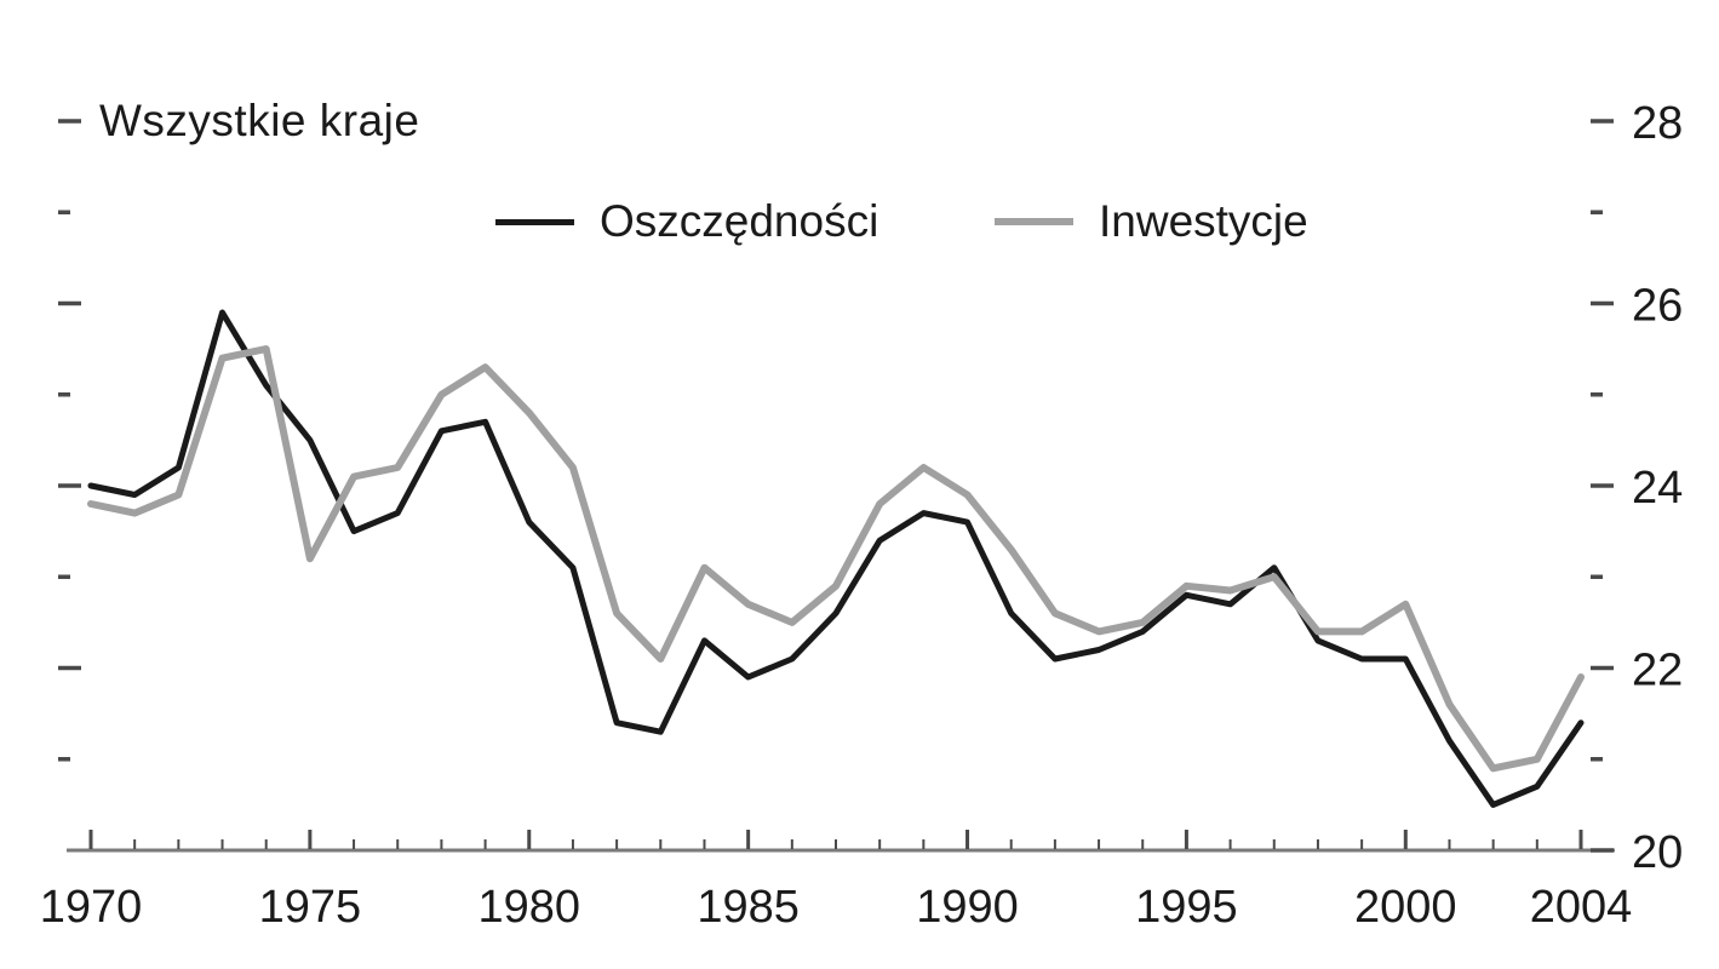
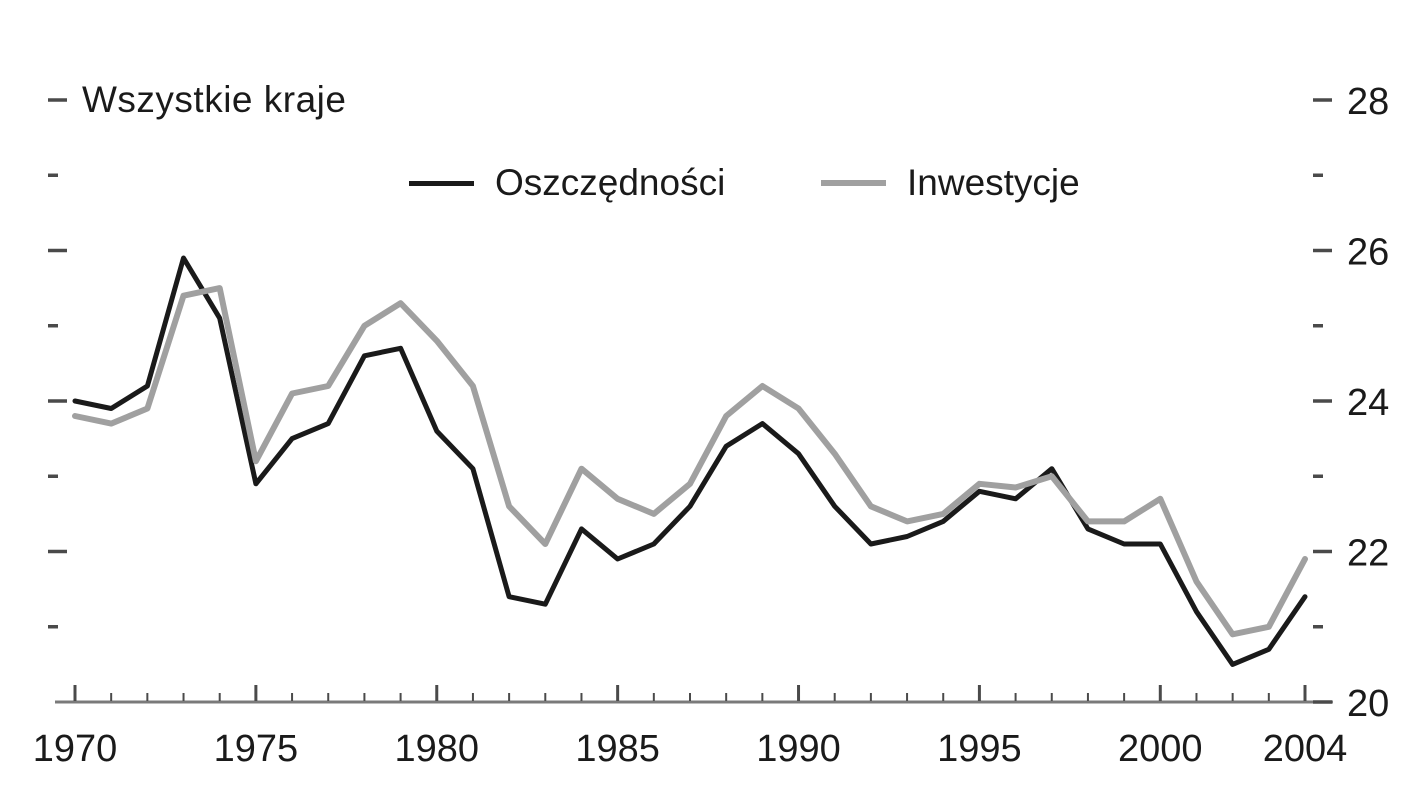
Oszczędności/1975: 24.5 -> 22.9
Oszczędności/1990: 23.6 -> 23.3
